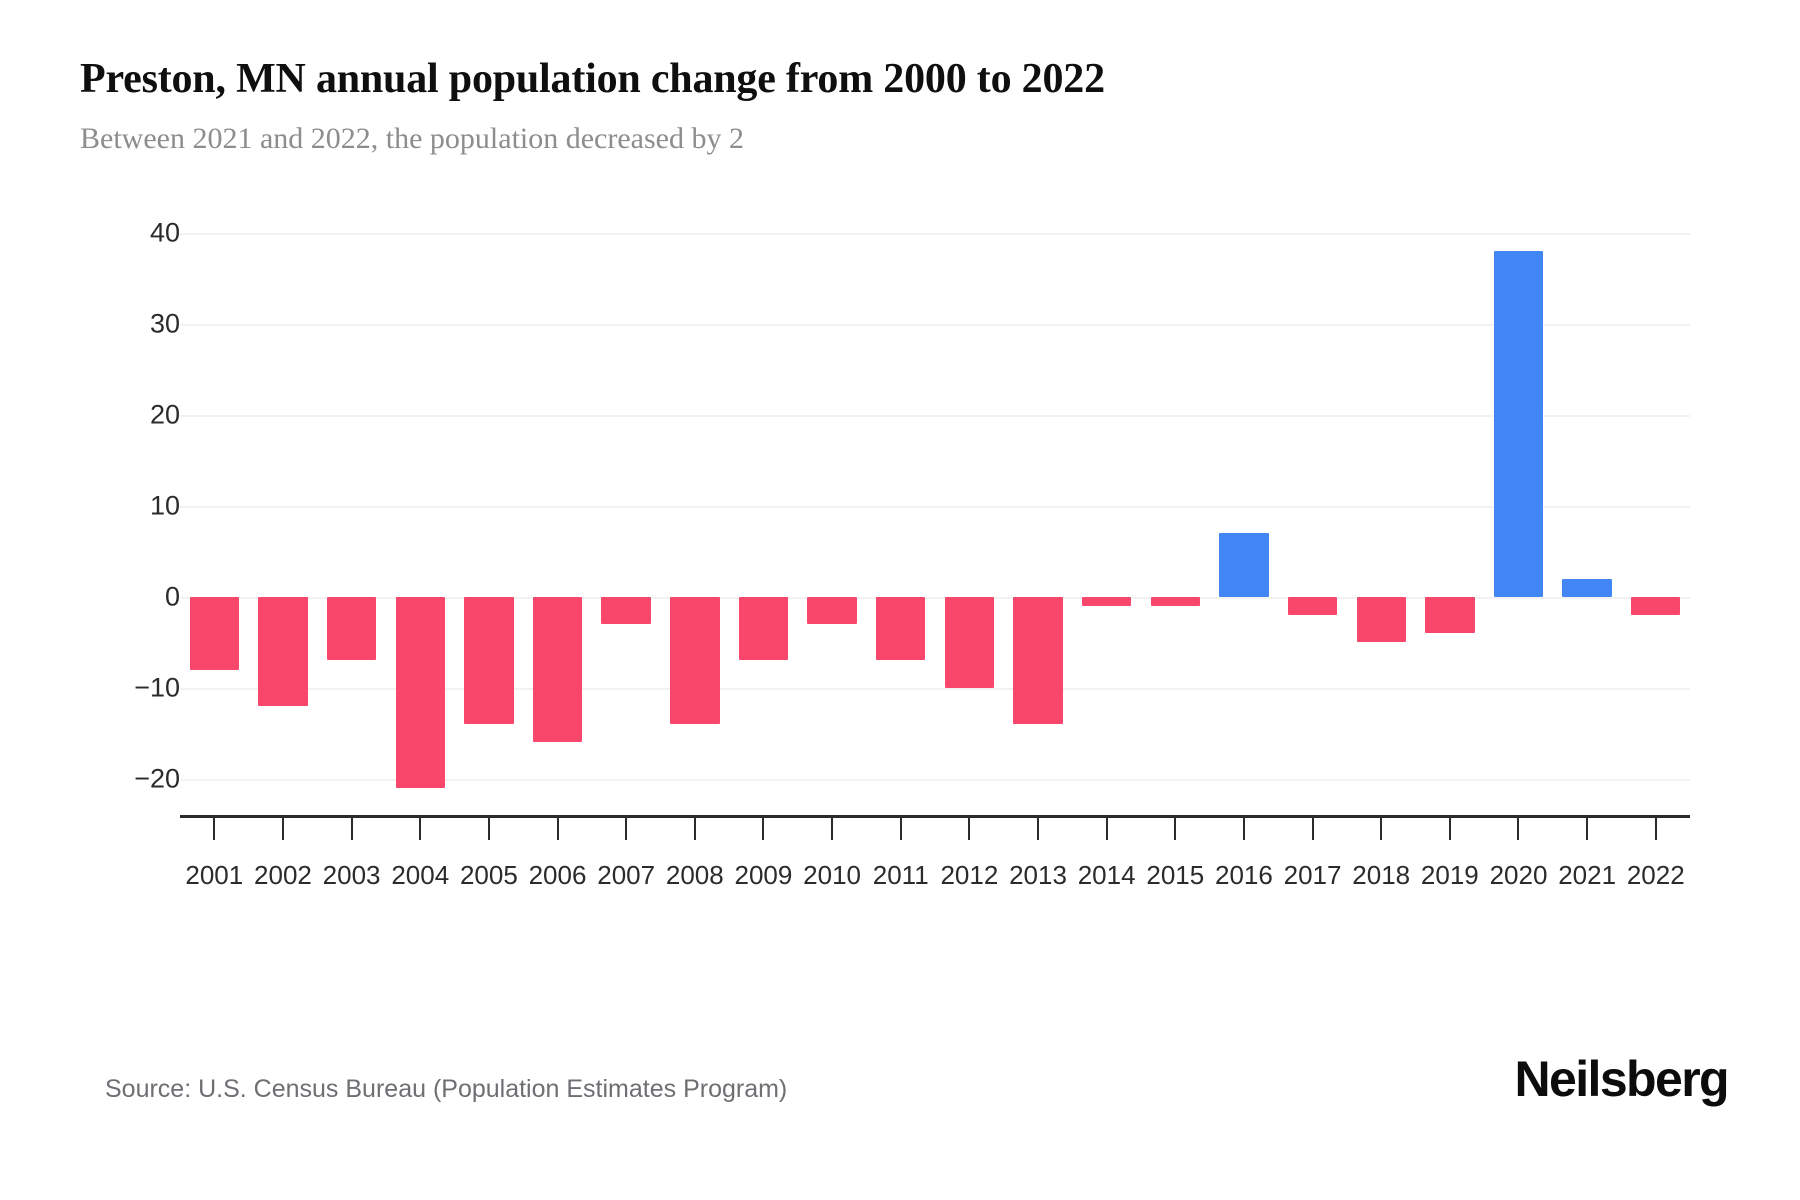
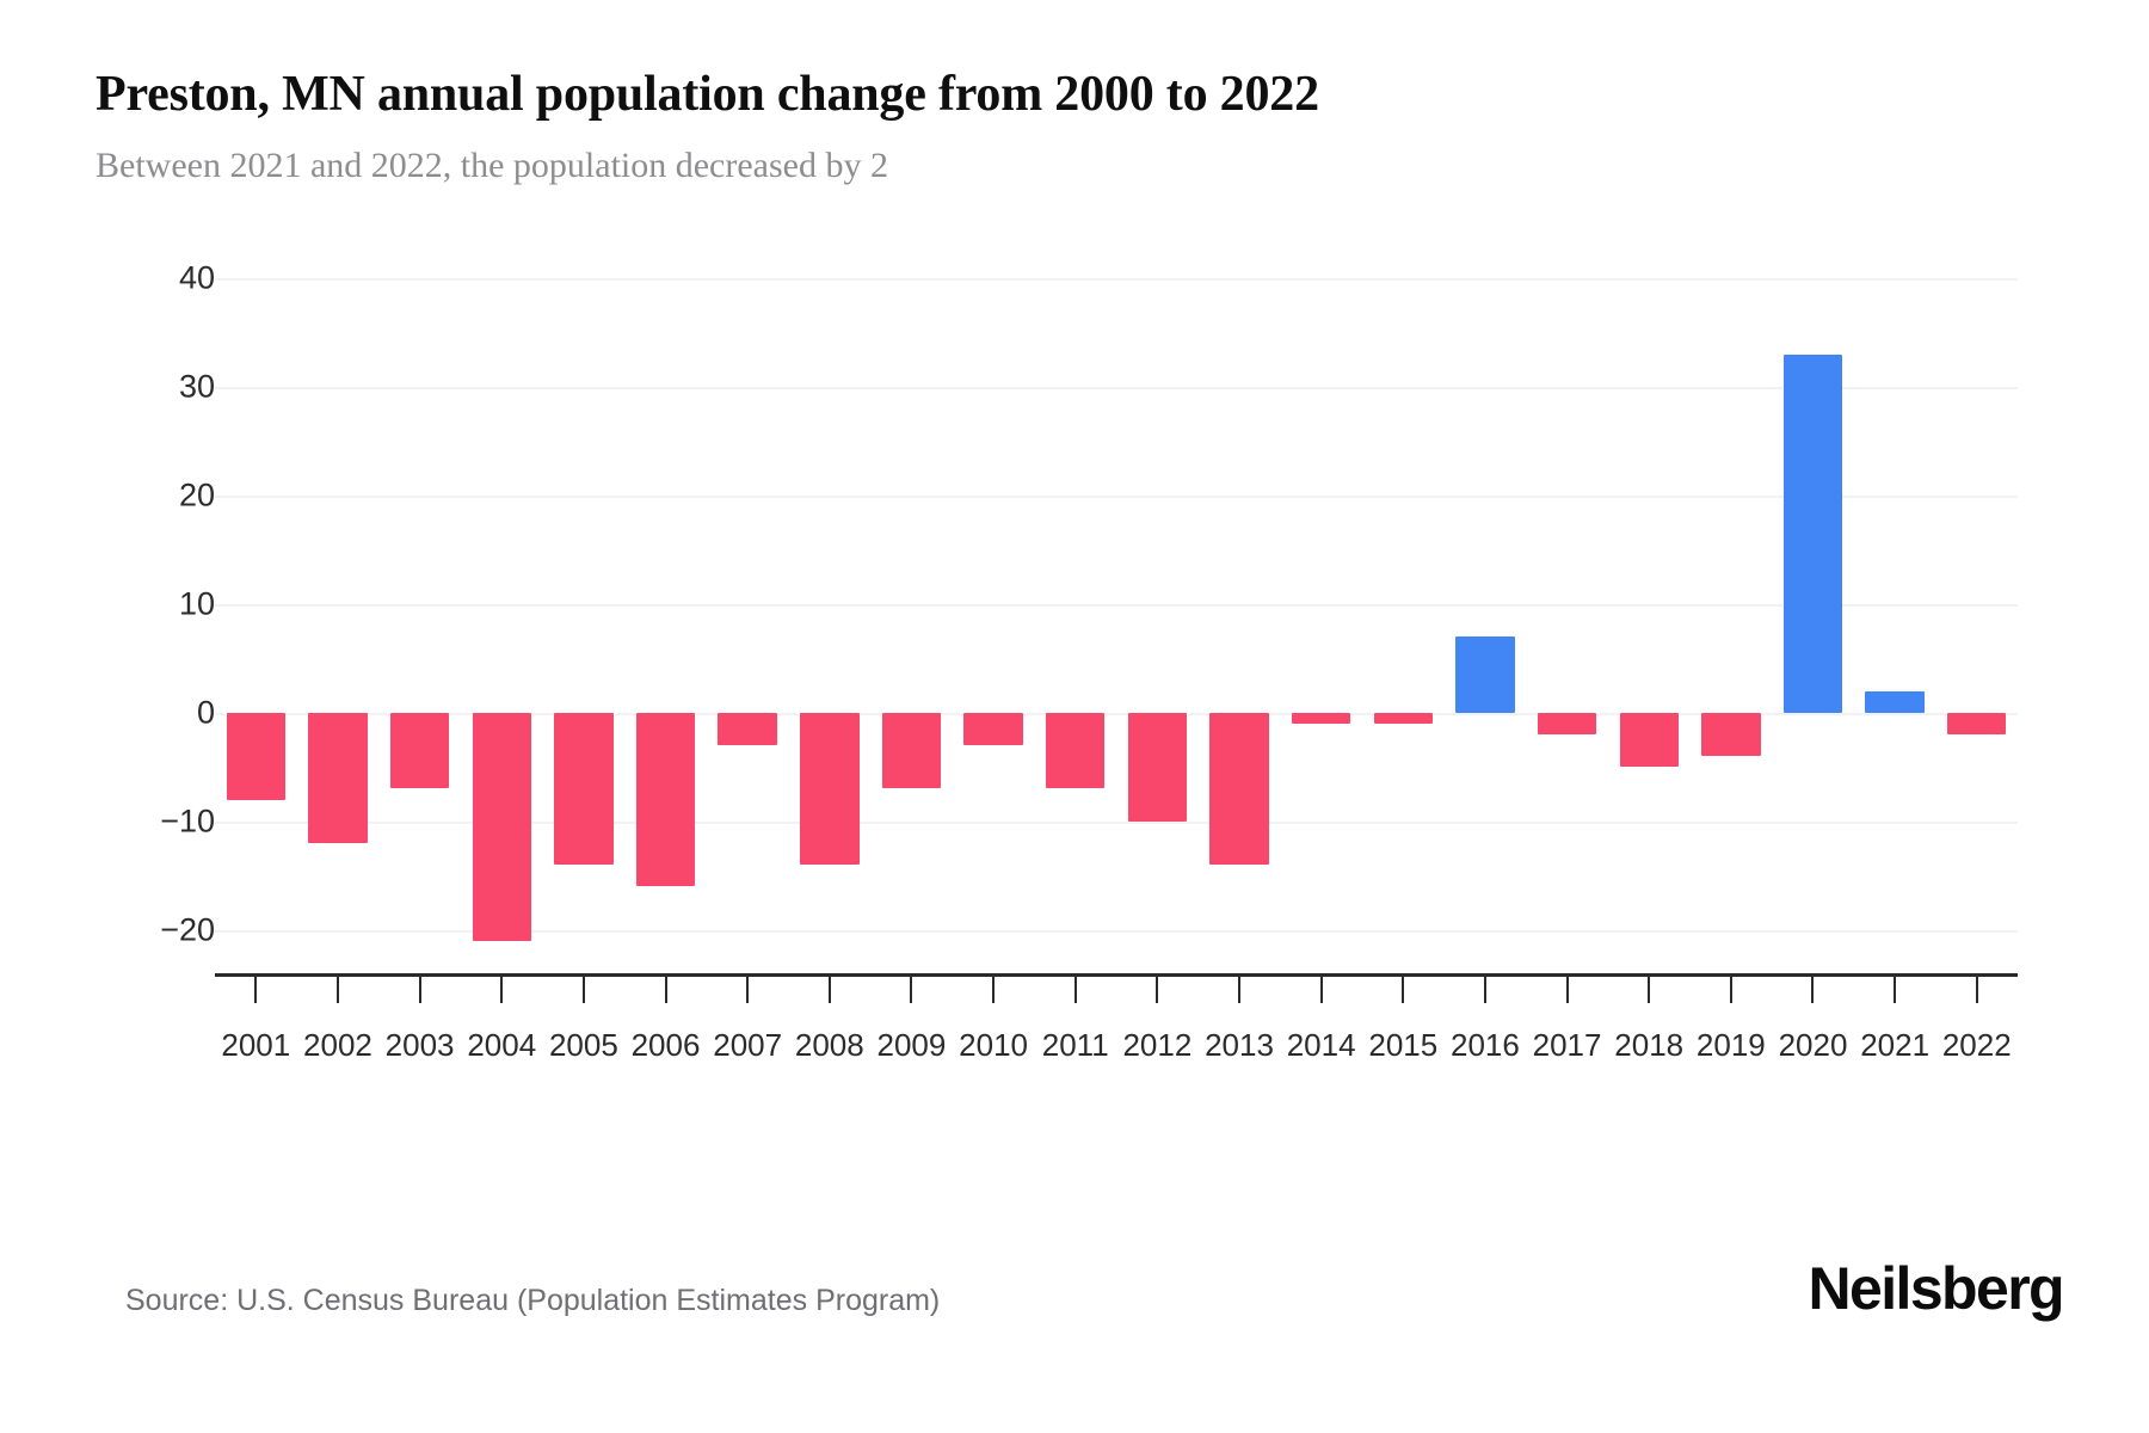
2020: 38 -> 33
